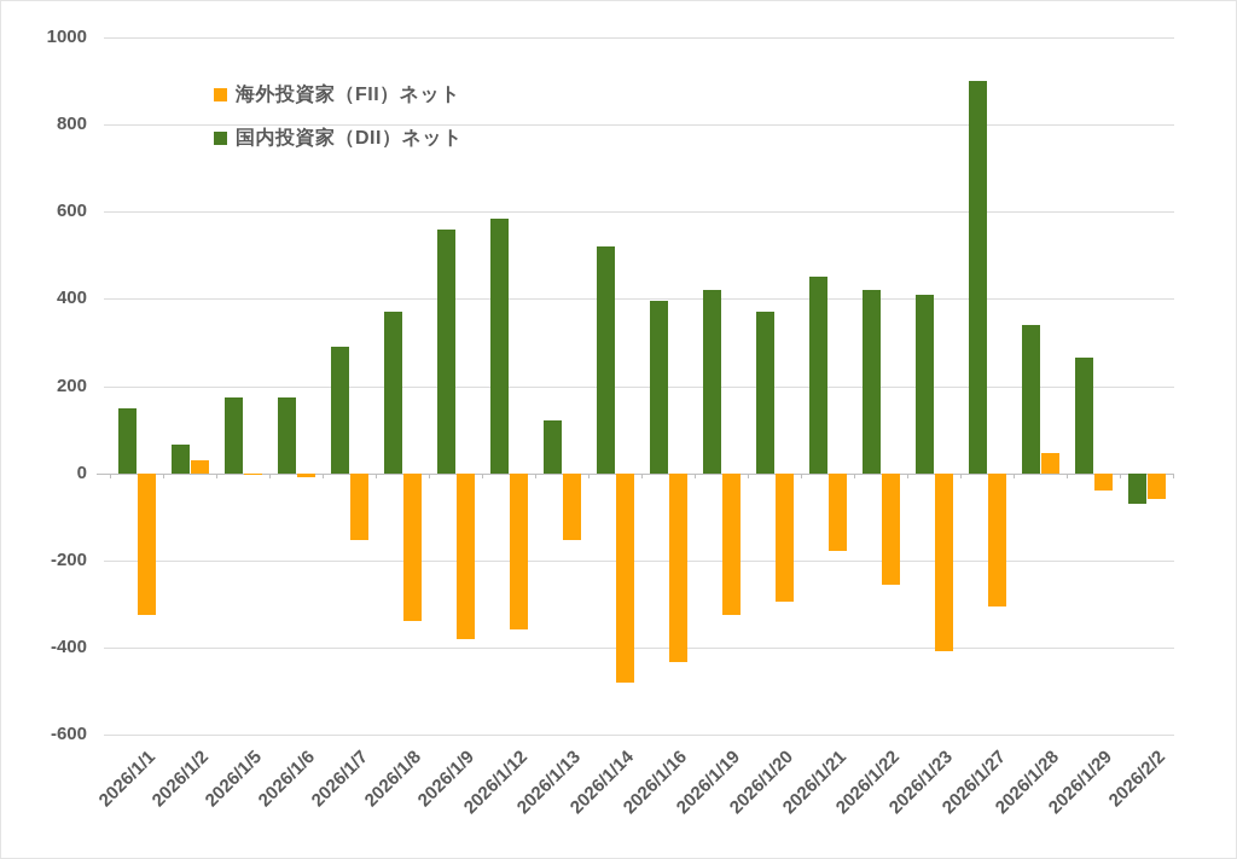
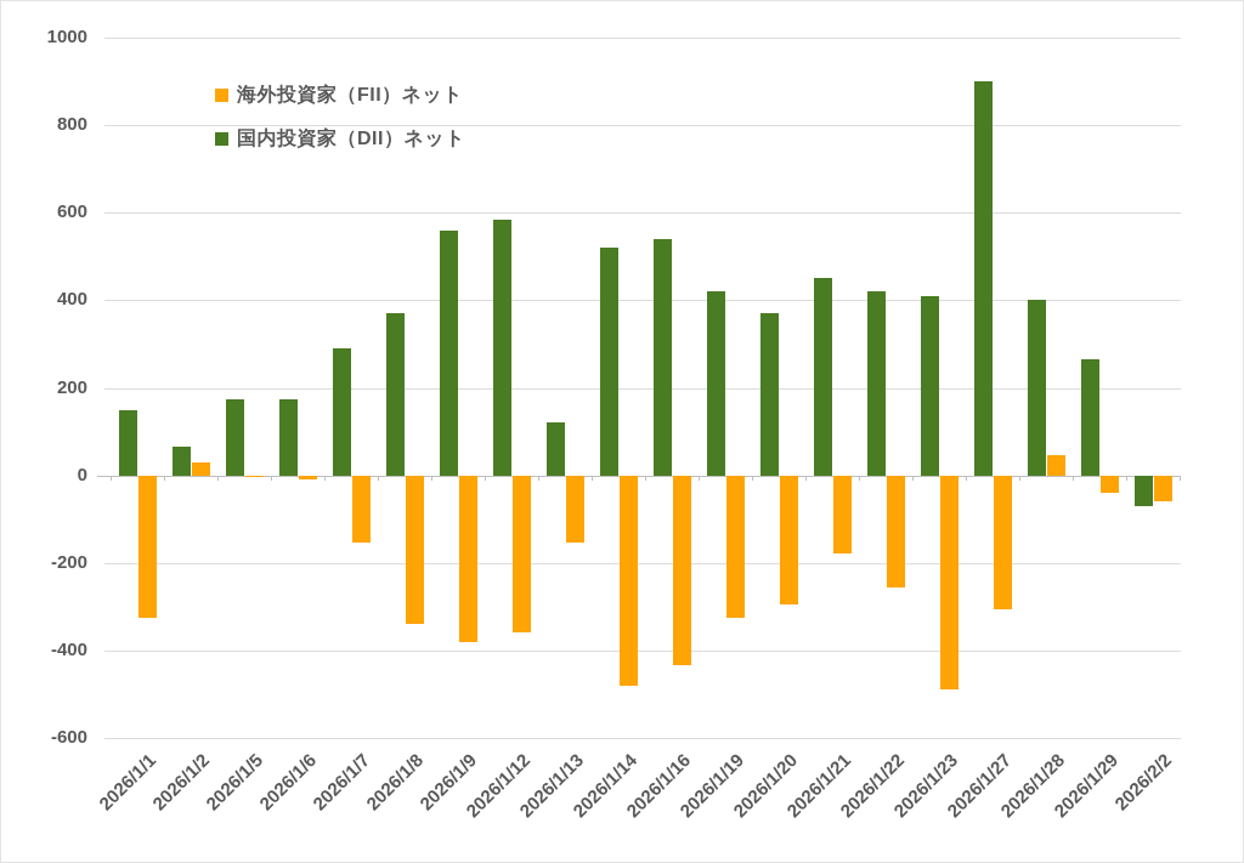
国内投資家（DII）ネット/2026/1/16: 400 -> 540
海外投資家（FII）ネット/2026/1/23: -410 -> -490
国内投資家（DII）ネット/2026/1/28: 340 -> 400
